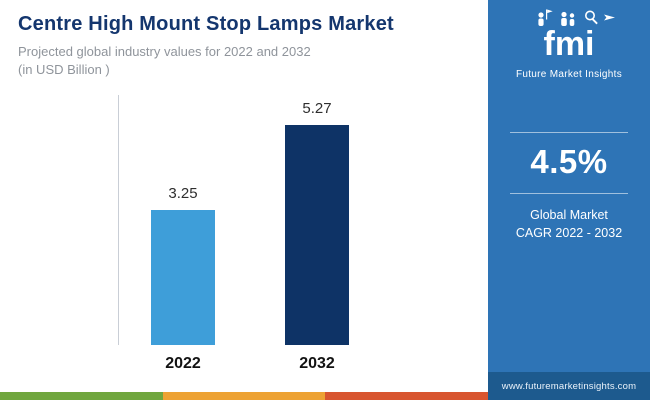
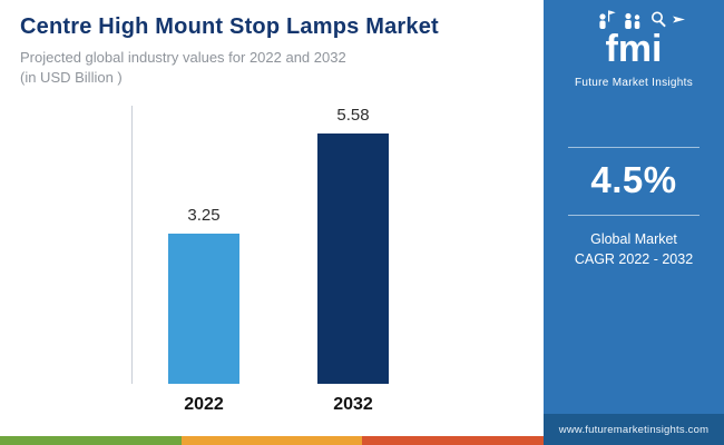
2032: 5.27 -> 5.58
